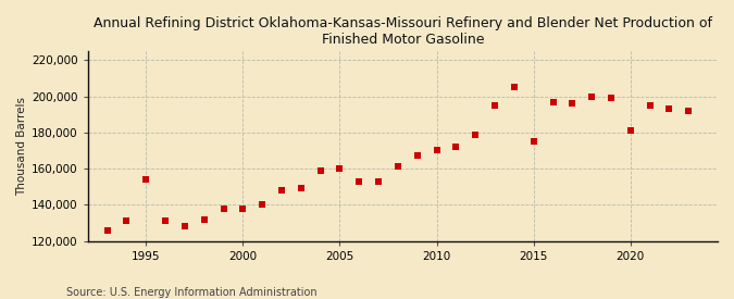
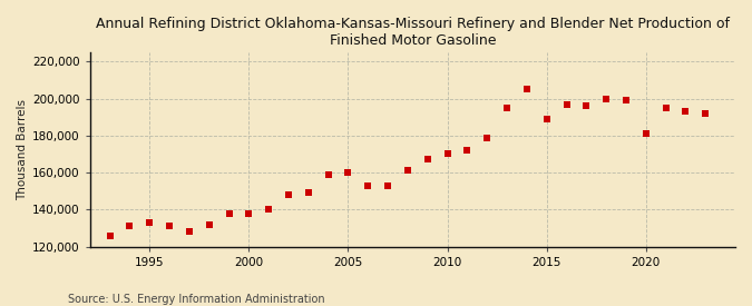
1995: 154,000 -> 133,000
2015: 175,000 -> 189,000
